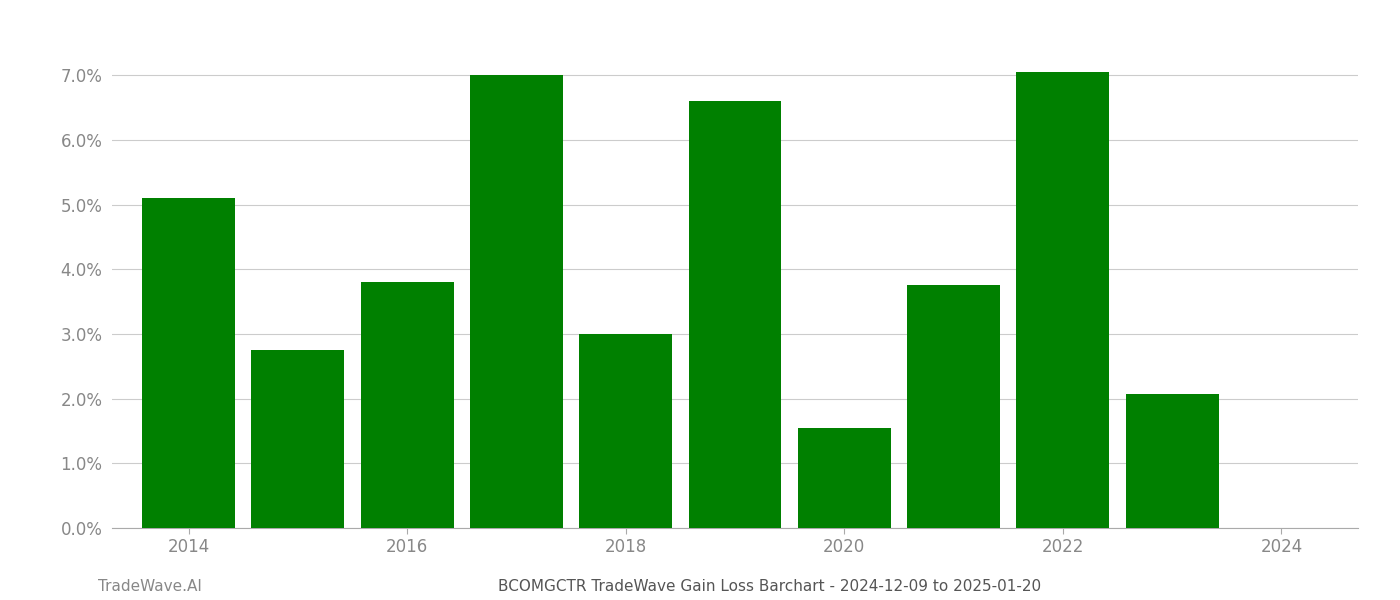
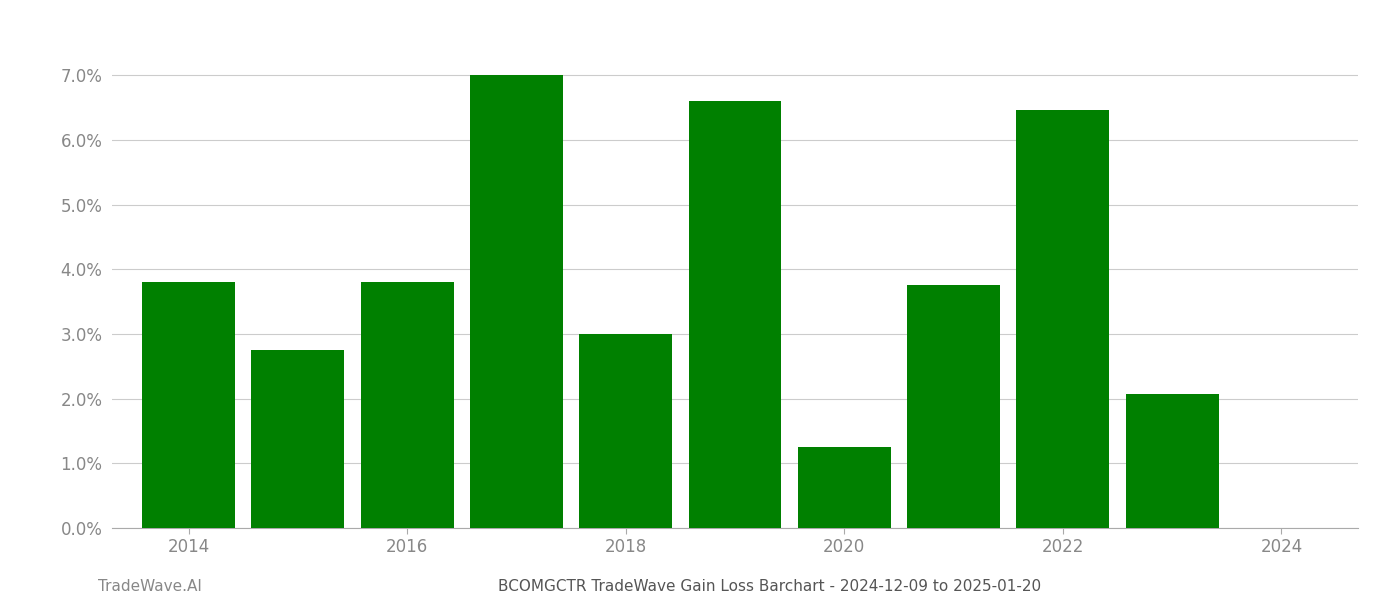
2014: 5.10% -> 3.80%
2020: 1.55% -> 1.26%
2022: 7.05% -> 6.46%
